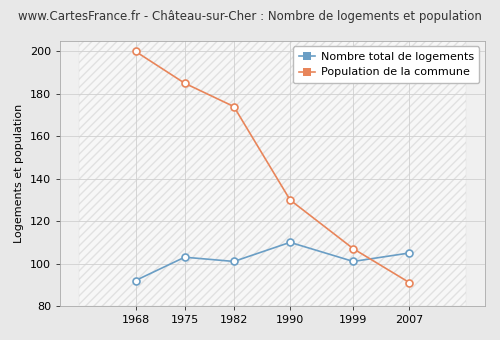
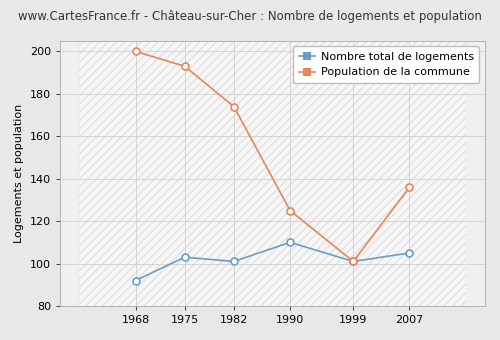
Population de la commune/1975: 185 -> 193
Population de la commune/1990: 130 -> 125
Population de la commune/1999: 107 -> 101
Population de la commune/2007: 91 -> 136
